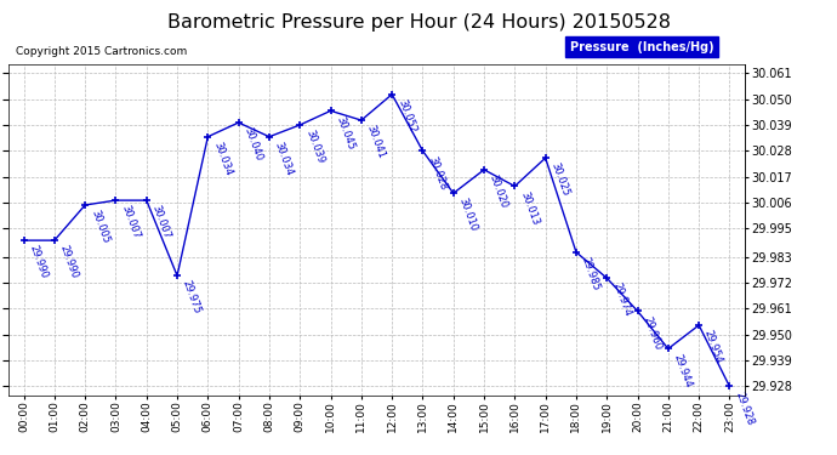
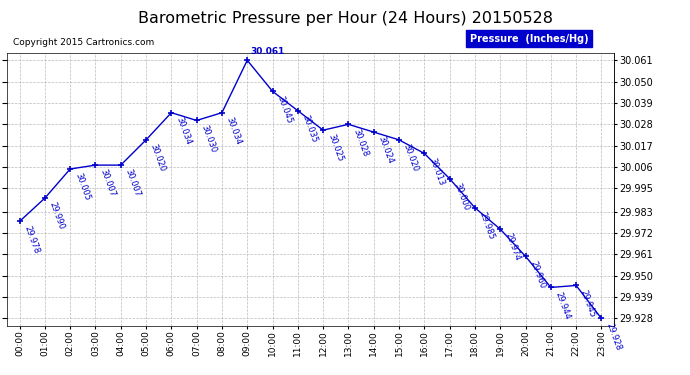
00:00: 29.990 -> 29.978
05:00: 29.975 -> 30.020
07:00: 30.040 -> 30.030
09:00: 30.039 -> 30.061
11:00: 30.041 -> 30.035
12:00: 30.052 -> 30.025
14:00: 30.010 -> 30.024
17:00: 30.025 -> 30.000
22:00: 29.954 -> 29.945
